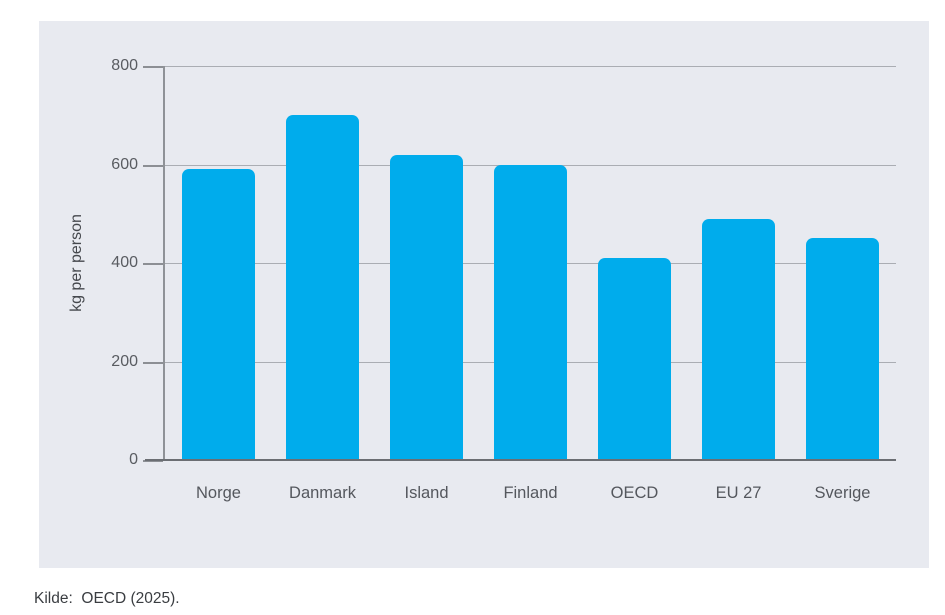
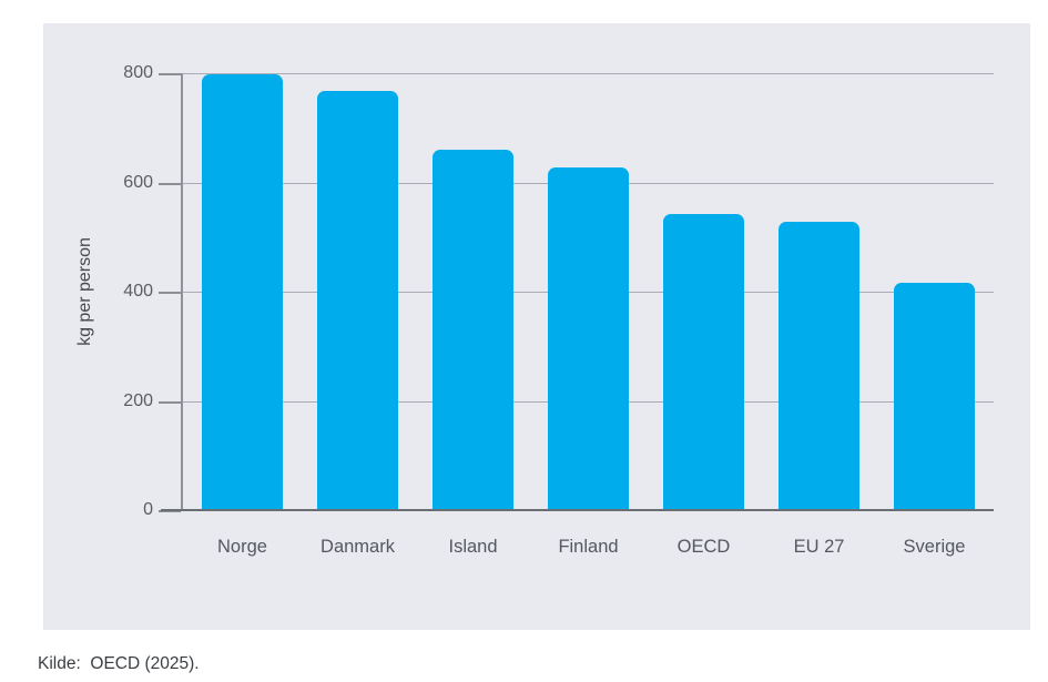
Norge: 590 -> 800
Danmark: 700 -> 770
Island: 620 -> 660
Finland: 600 -> 630
OECD: 410 -> 540
EU 27: 490 -> 530
Sverige: 450 -> 420
